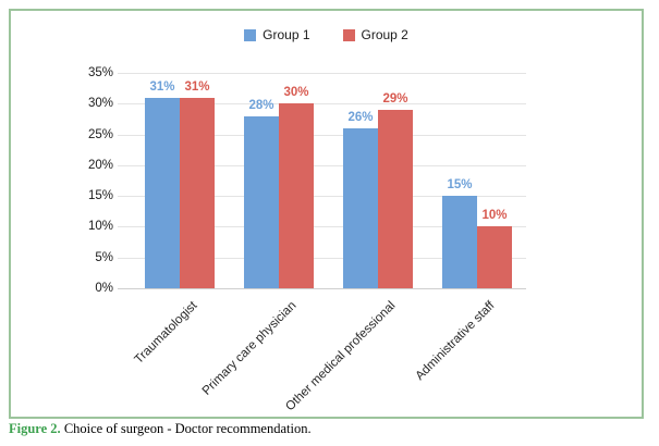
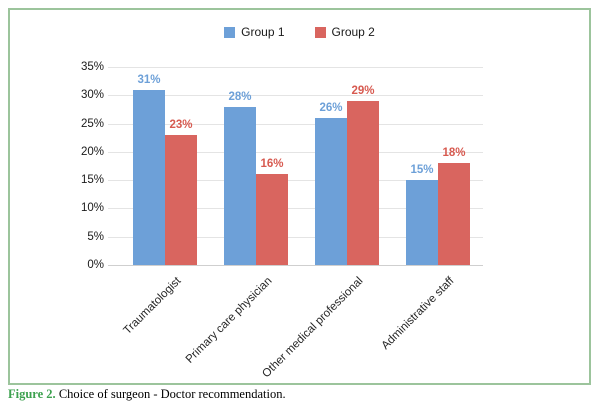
Group 2/Traumatologist: 31% -> 23%
Group 2/Primary care physician: 30% -> 16%
Group 2/Administrative staff: 10% -> 18%
